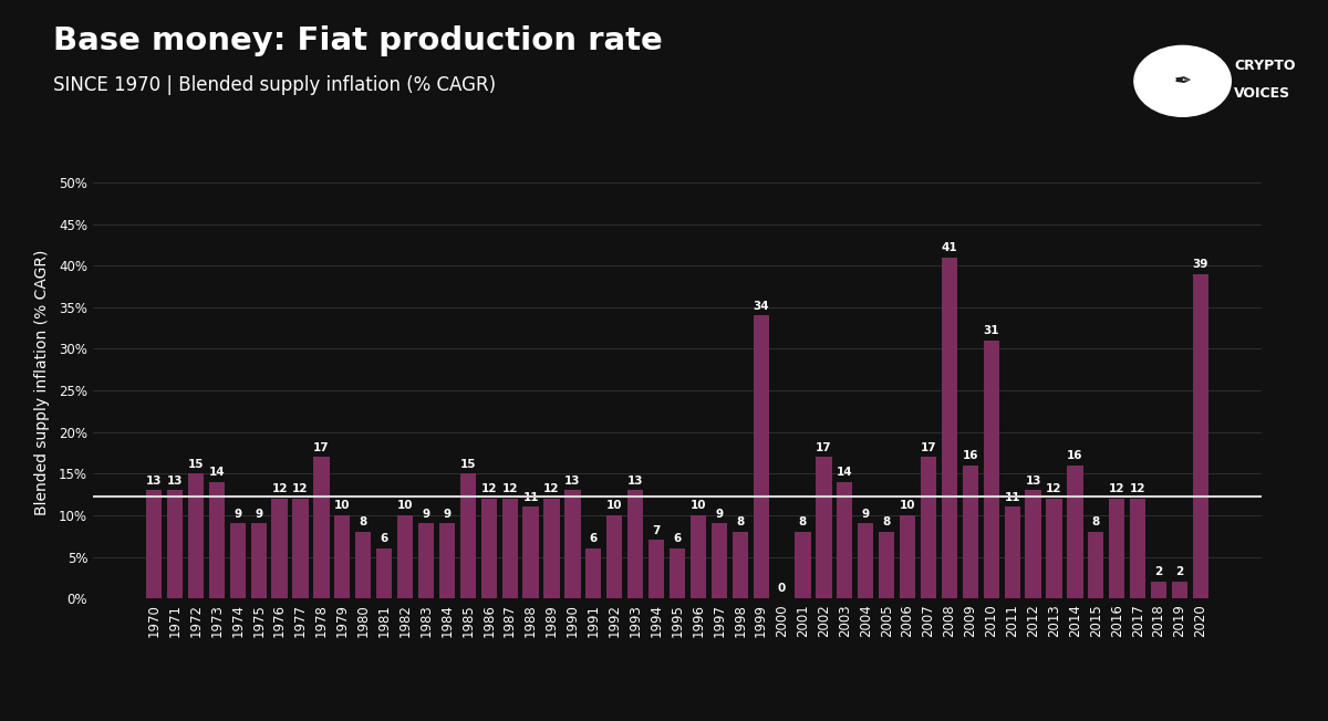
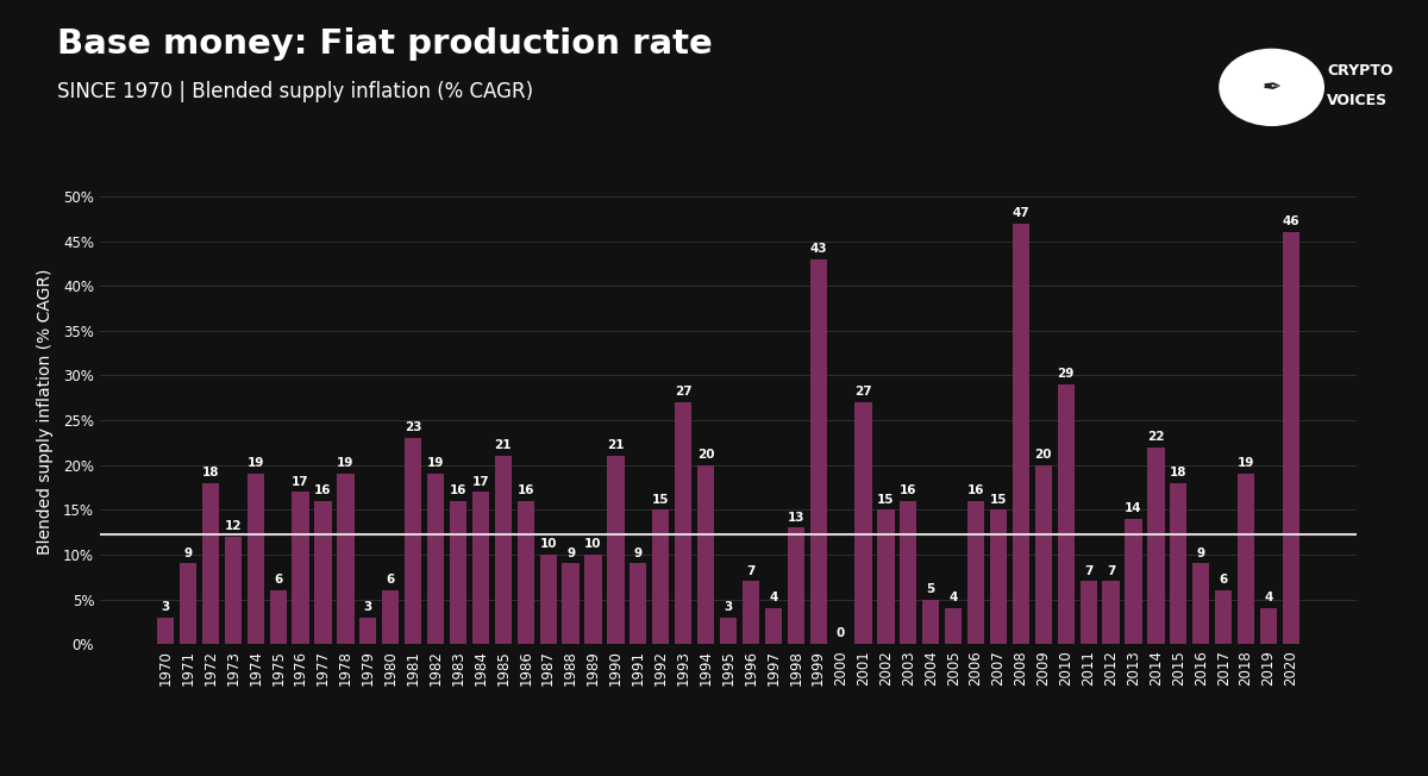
1970: 13 -> 3
1971: 13 -> 9
1972: 15 -> 18
1973: 14 -> 12
1974: 9 -> 19
1975: 9 -> 6
1976: 12 -> 17
1977: 12 -> 16
1978: 17 -> 19
1979: 10 -> 3
1980: 8 -> 6
1981: 6 -> 23
1982: 10 -> 19
1983: 9 -> 16
1984: 9 -> 17
1985: 15 -> 21
1986: 12 -> 16
1987: 12 -> 10
1988: 11 -> 9
1989: 12 -> 10
1990: 13 -> 21
1991: 6 -> 9
1992: 10 -> 15
1993: 13 -> 27
1994: 7 -> 20
1995: 6 -> 3
1996: 10 -> 7
1997: 9 -> 4
1998: 8 -> 13
1999: 34 -> 43
2001: 8 -> 27
2002: 17 -> 15
2003: 14 -> 16
2004: 9 -> 5
2005: 8 -> 4
2006: 10 -> 16
2007: 17 -> 15
2008: 41 -> 47
2009: 16 -> 20
2010: 31 -> 29
2011: 11 -> 7
2012: 13 -> 7
2013: 12 -> 14
2014: 16 -> 22
2015: 8 -> 18
2016: 12 -> 9
2017: 12 -> 6
2018: 2 -> 19
2019: 2 -> 4
2020: 39 -> 46
